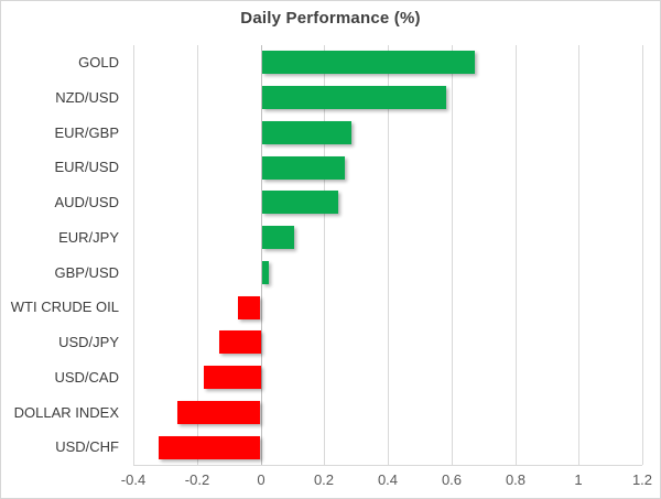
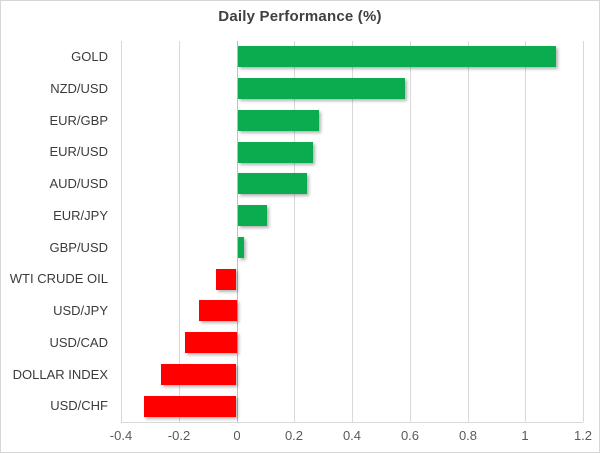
GOLD: 0.67 -> 1.10
